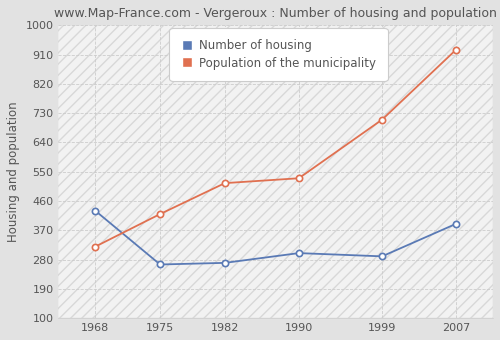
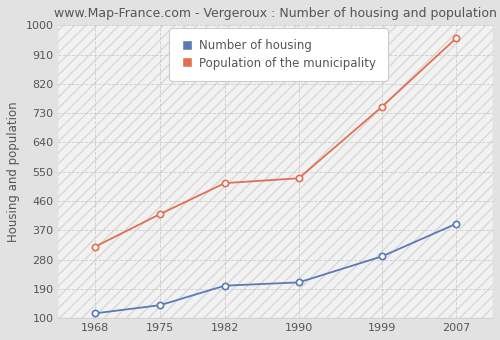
Number of housing/1968: 430 -> 115
Number of housing/1975: 265 -> 140
Number of housing/1982: 270 -> 200
Number of housing/1990: 300 -> 210
Population of the municipality/1999: 710 -> 750
Population of the municipality/2007: 925 -> 960
